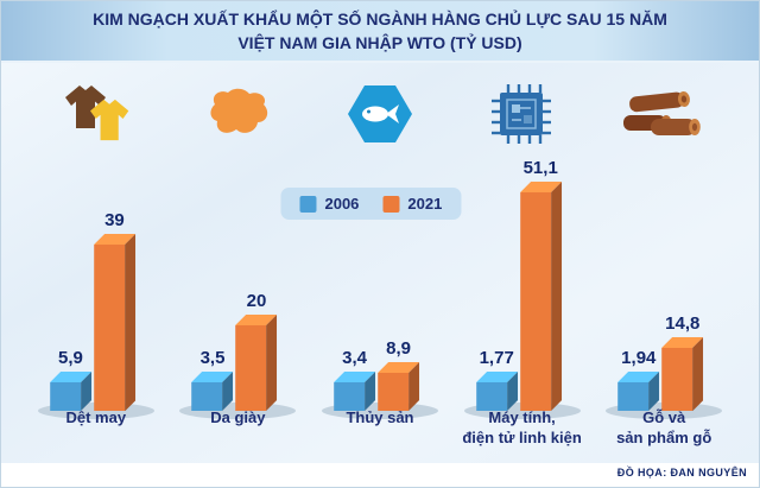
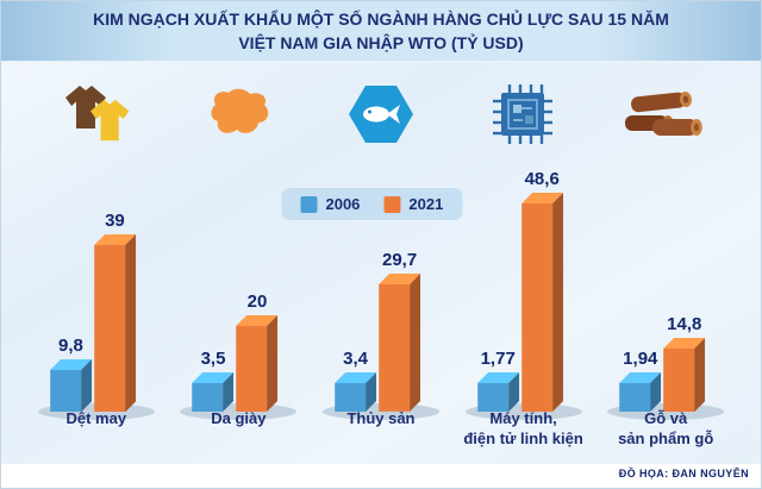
2006/Dệt may: 5,9 -> 9,8
2021/Thủy sản: 8,9 -> 29,7
2021/Máy tính, điện tử linh kiện: 51,1 -> 48,6
